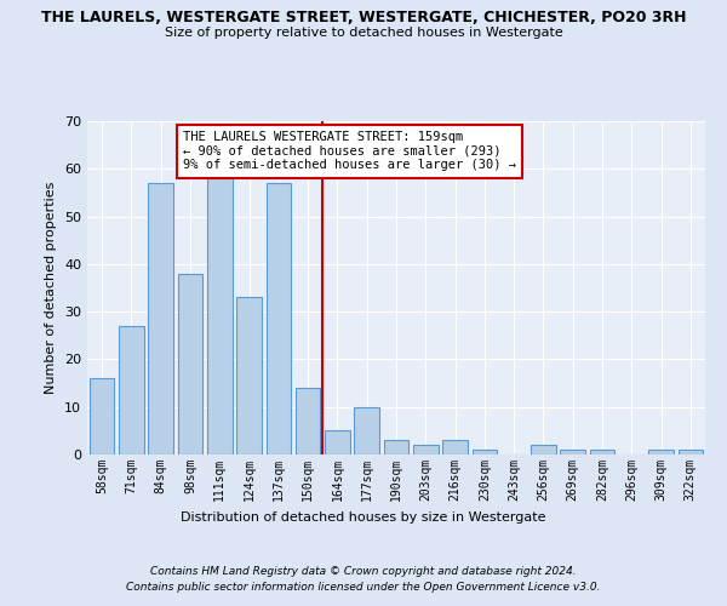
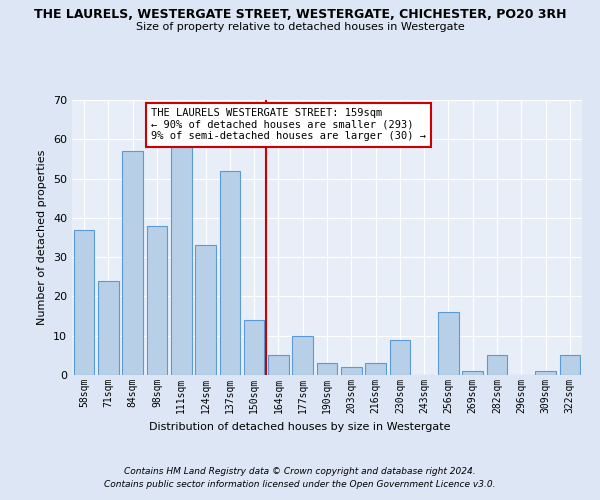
58sqm: 16 -> 37
71sqm: 27 -> 24
137sqm: 57 -> 52
230sqm: 1 -> 9
256sqm: 2 -> 16
282sqm: 1 -> 5
322sqm: 1 -> 5
